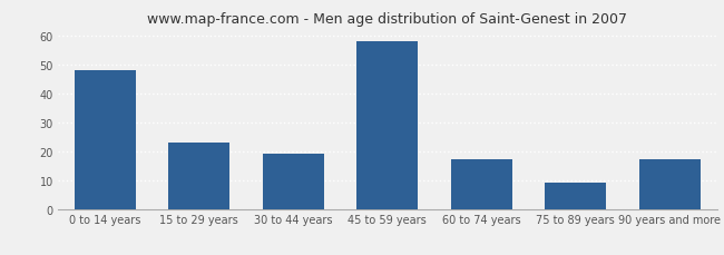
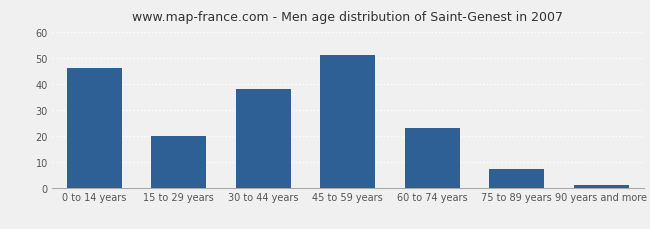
0 to 14 years: 48 -> 46
15 to 29 years: 23 -> 20
30 to 44 years: 19 -> 38
45 to 59 years: 58 -> 51
60 to 74 years: 17 -> 23
75 to 89 years: 9 -> 7
90 years and more: 17 -> 1
